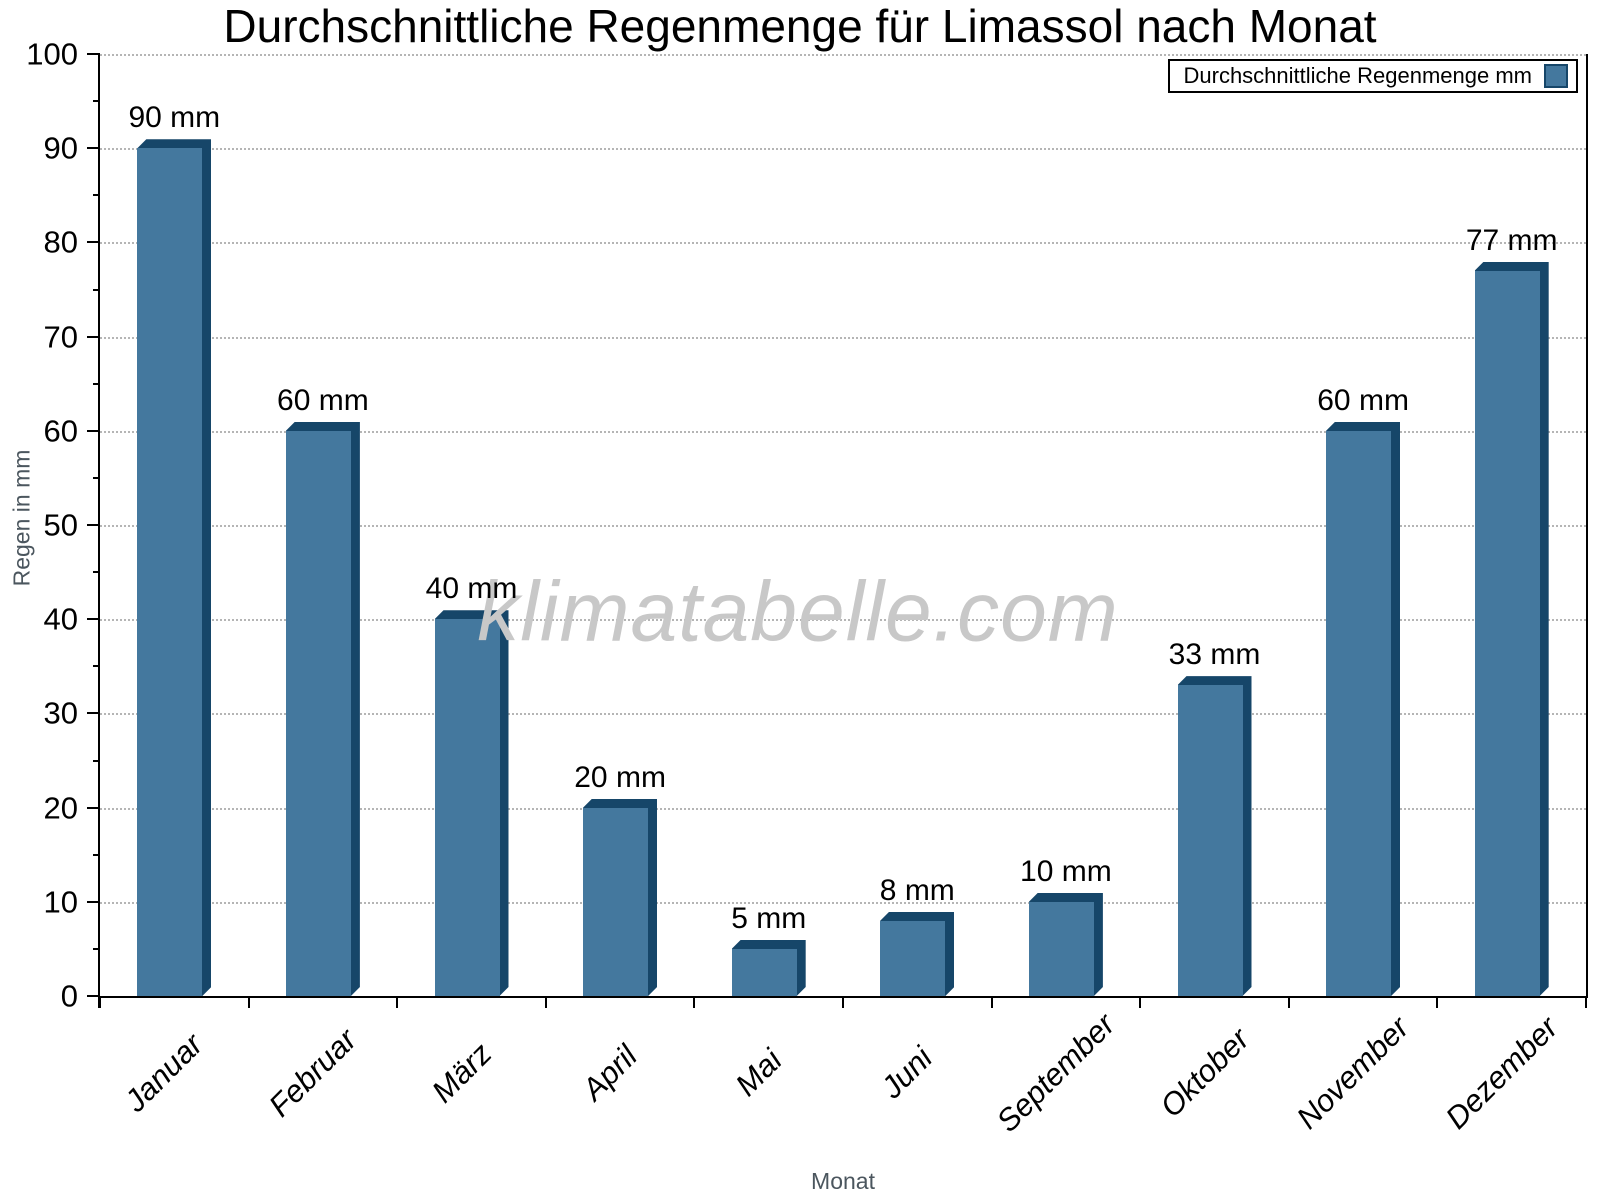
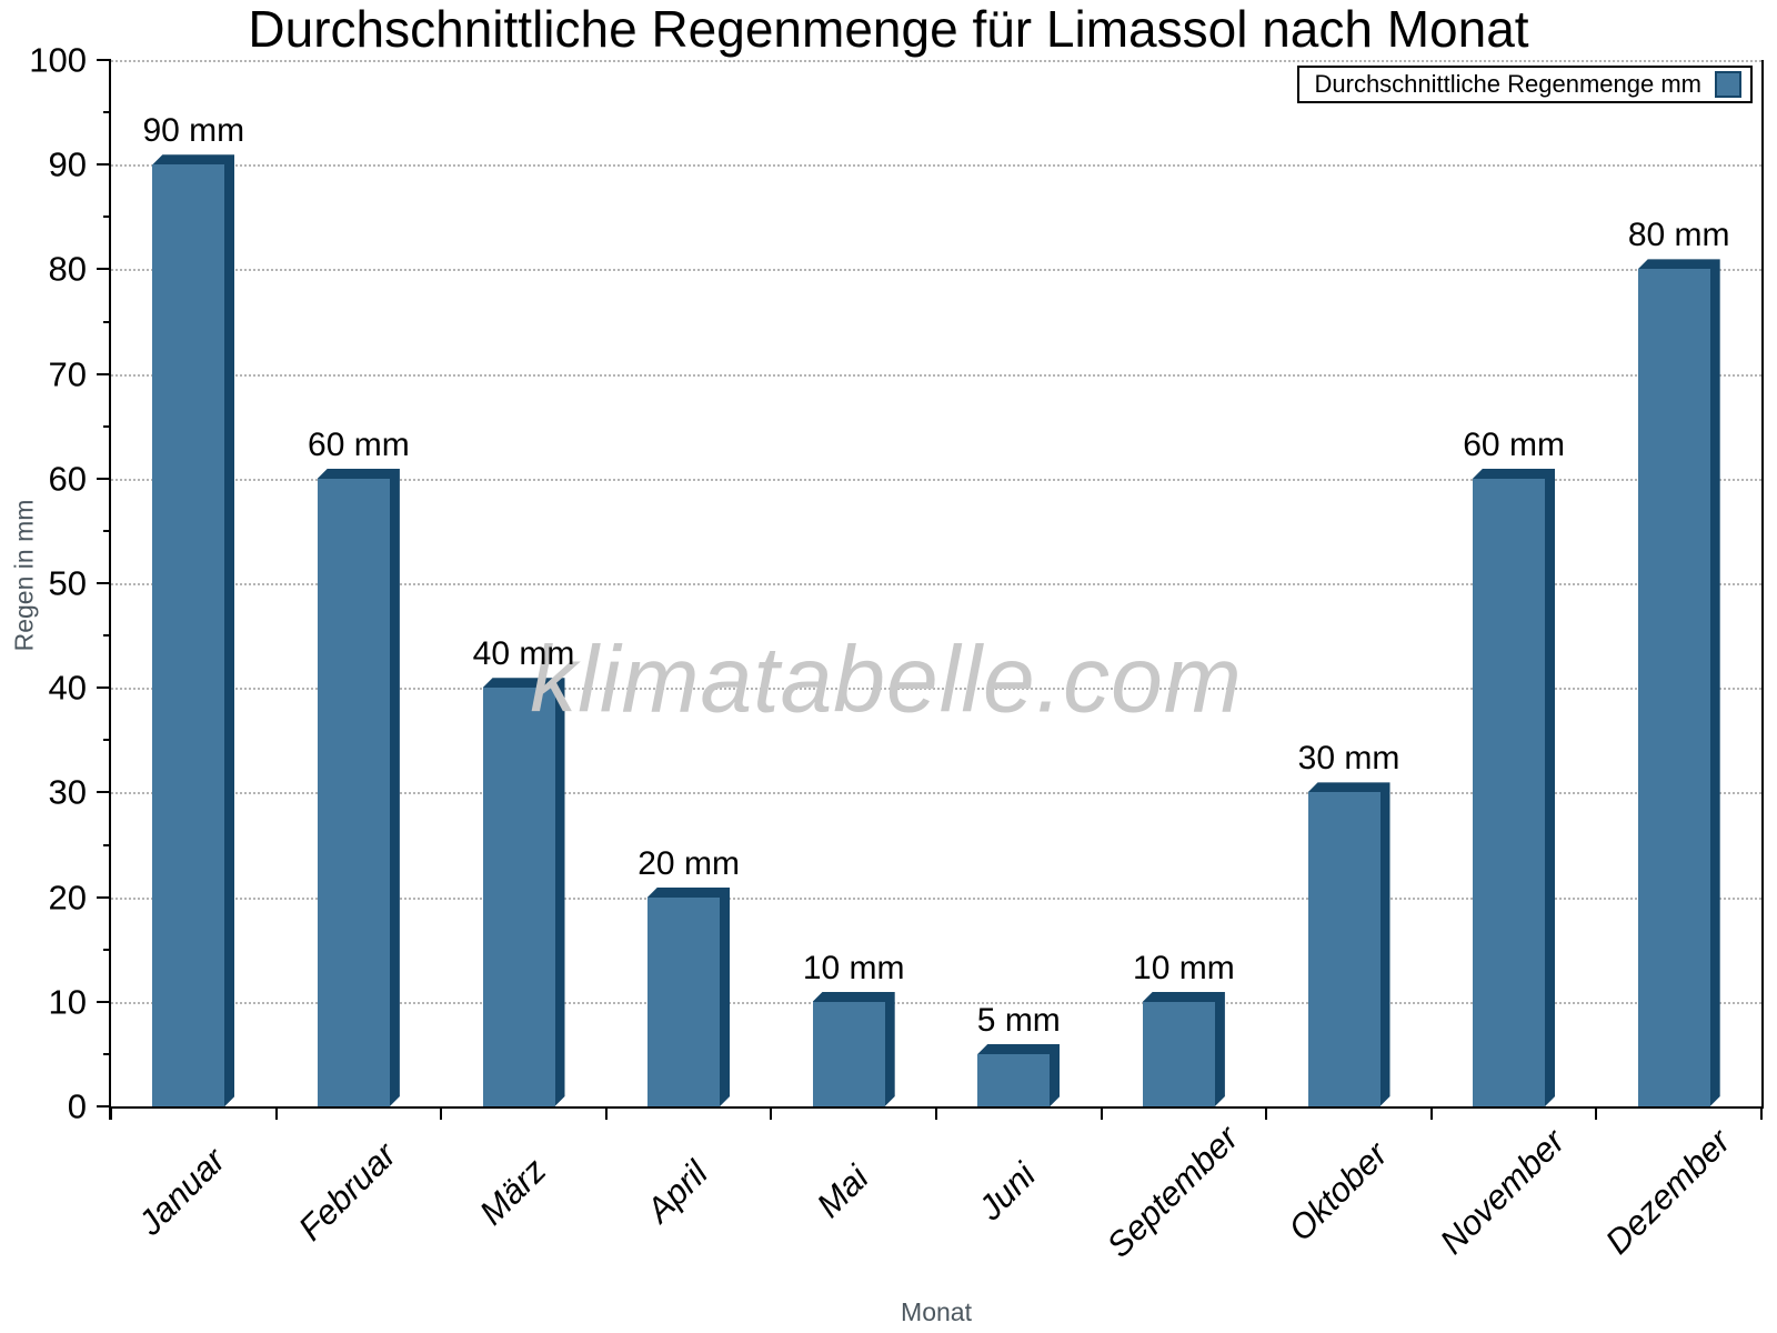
Mai: 5 -> 10
Juni: 8 -> 5
Oktober: 33 -> 30
Dezember: 77 -> 80
